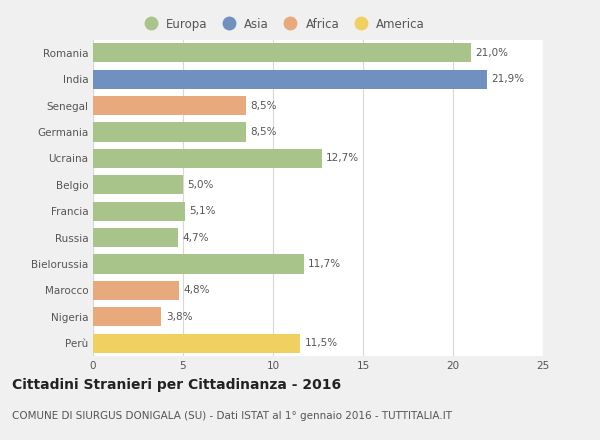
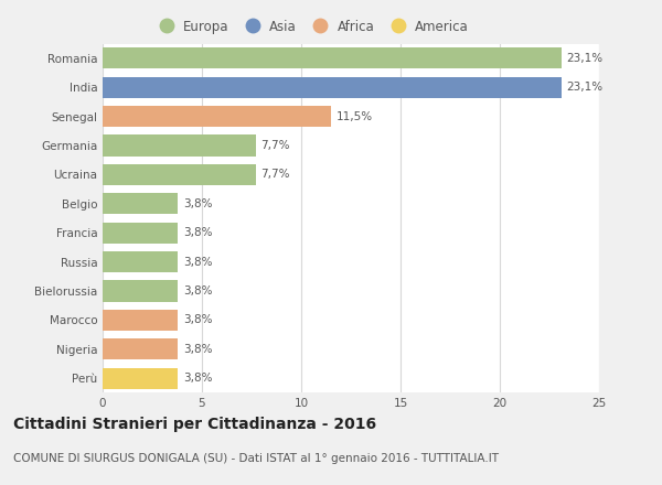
Romania: 21,0% -> 23,1%
India: 21,9% -> 23,1%
Senegal: 8,5% -> 11,5%
Germania: 8,5% -> 7,7%
Ucraina: 12,7% -> 7,7%
Belgio: 5,0% -> 3,8%
Francia: 5,1% -> 3,8%
Russia: 4,7% -> 3,8%
Bielorussia: 11,7% -> 3,8%
Marocco: 4,8% -> 3,8%
Perù: 11,5% -> 3,8%
